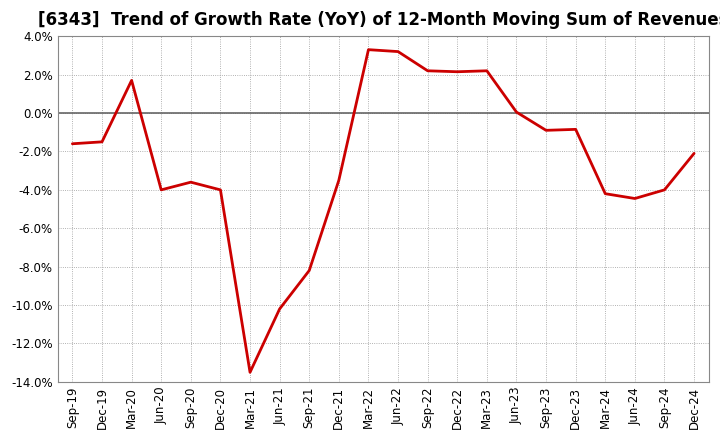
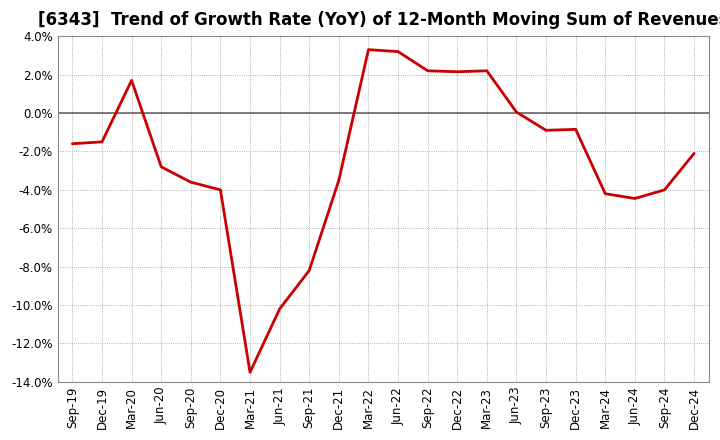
Jun-20: -4.0% -> -2.8%
